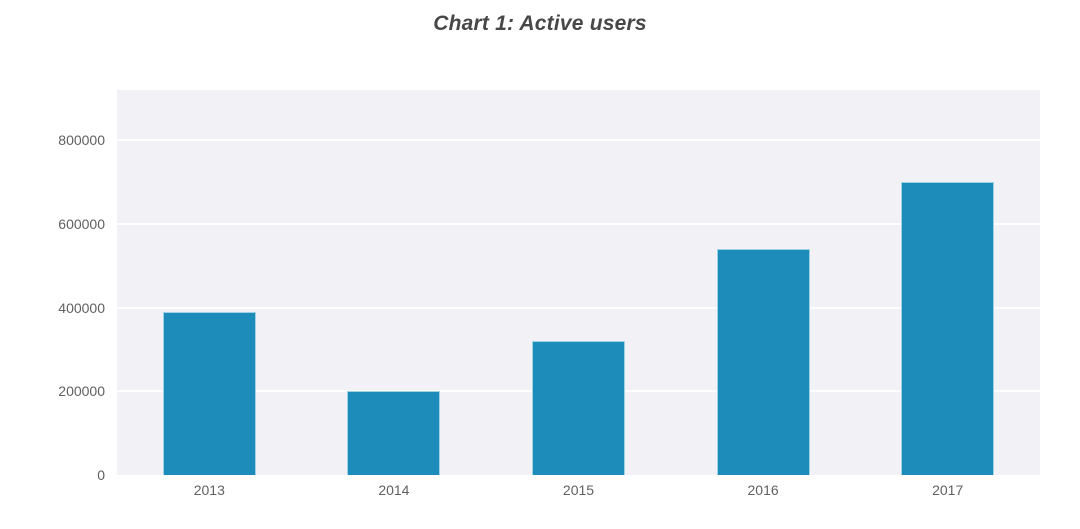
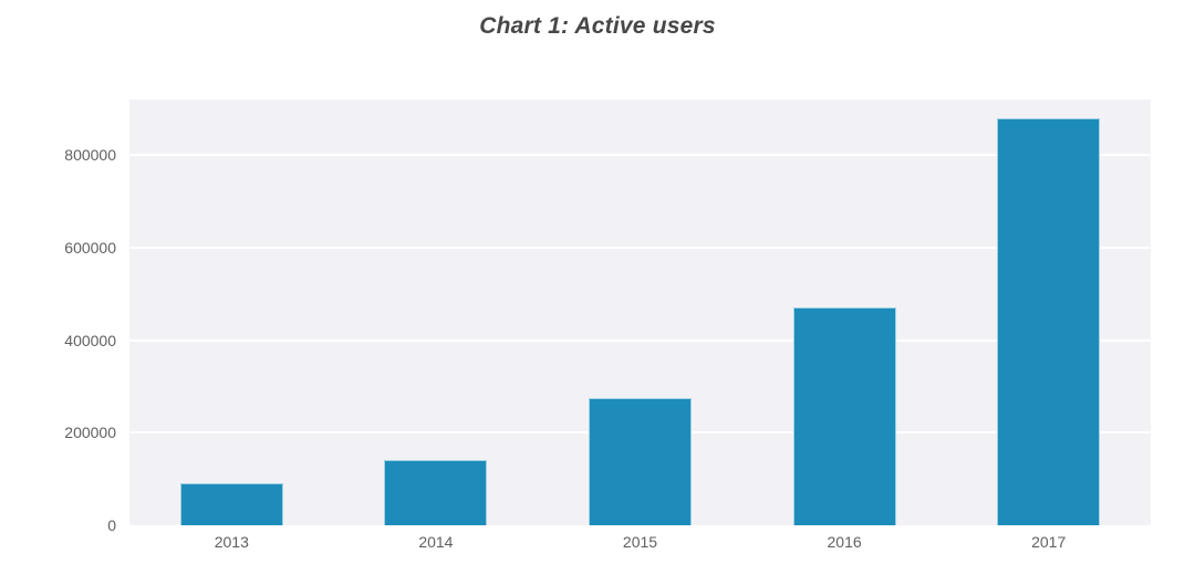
2013: 390000 -> 90000
2014: 200000 -> 140000
2015: 320000 -> 280000
2016: 540000 -> 470000
2017: 700000 -> 880000
